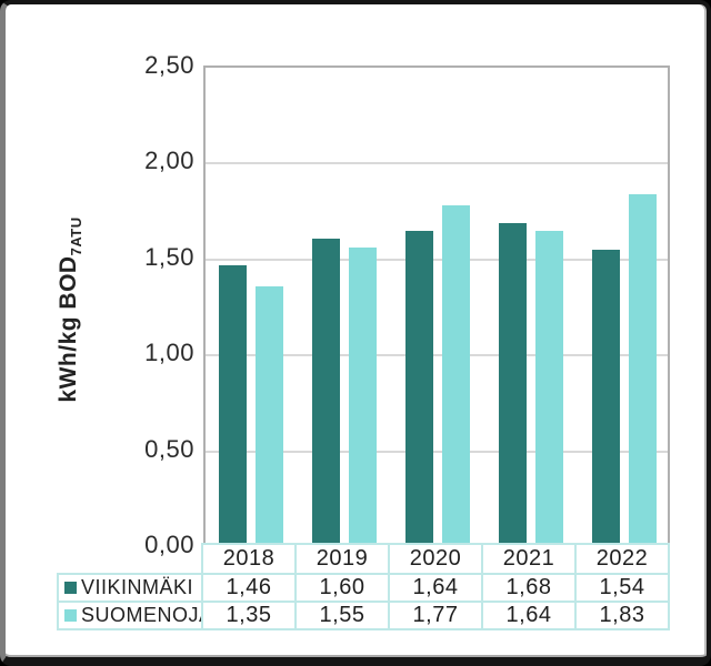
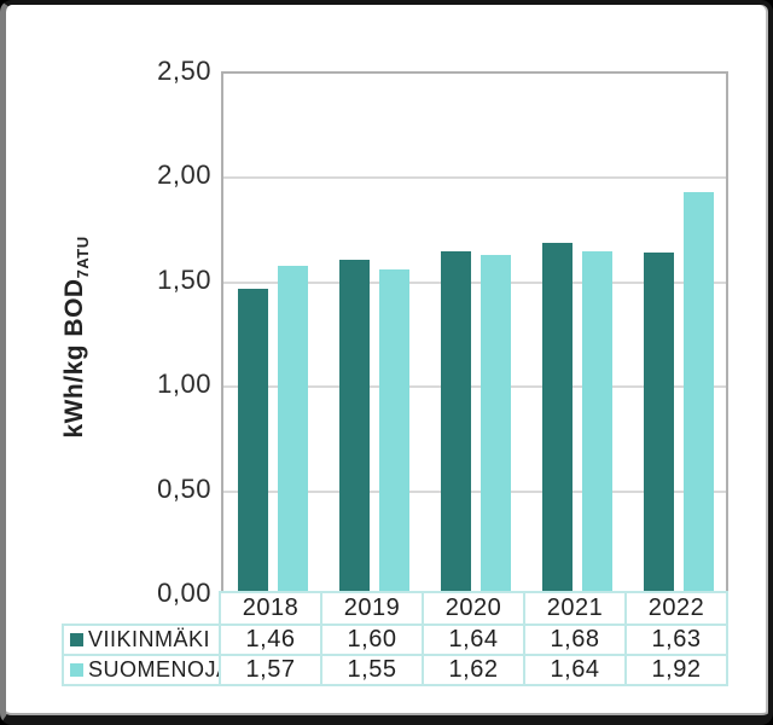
SUOMENOJA/2018: 1,35 -> 1,57
SUOMENOJA/2020: 1,77 -> 1,62
VIIKINMÄKI/2022: 1,54 -> 1,63
SUOMENOJA/2022: 1,83 -> 1,92
